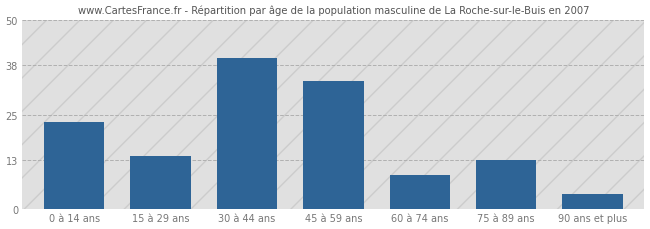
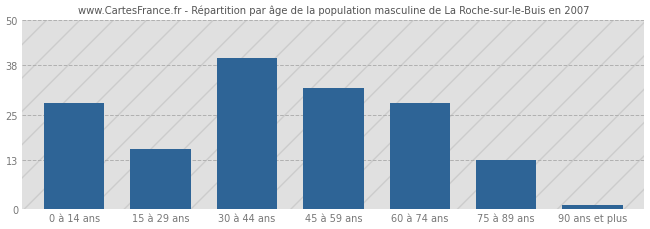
0 à 14 ans: 23 -> 28
15 à 29 ans: 14 -> 16
45 à 59 ans: 34 -> 32
60 à 74 ans: 9 -> 28
90 ans et plus: 4 -> 1
